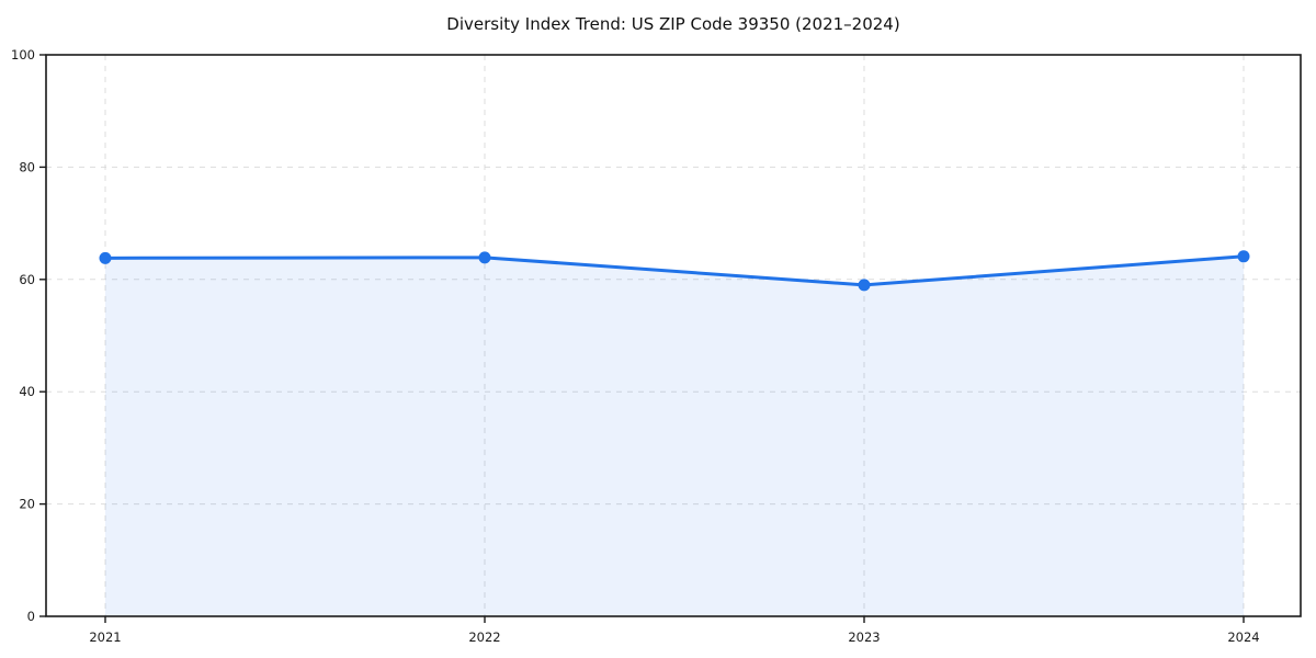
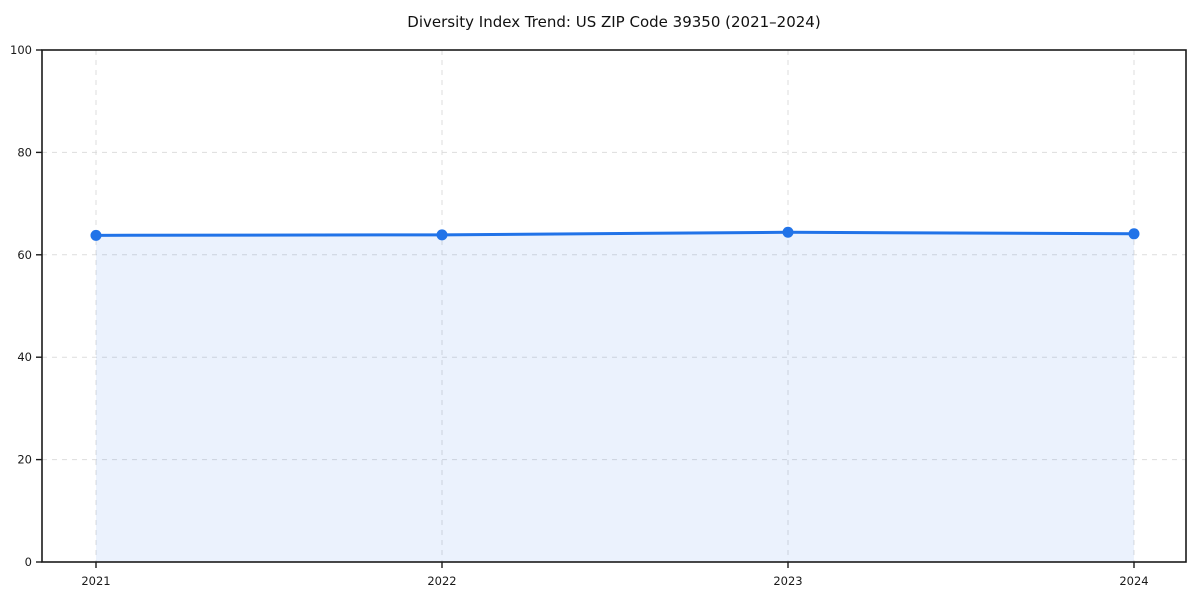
2023: 59 -> 64
